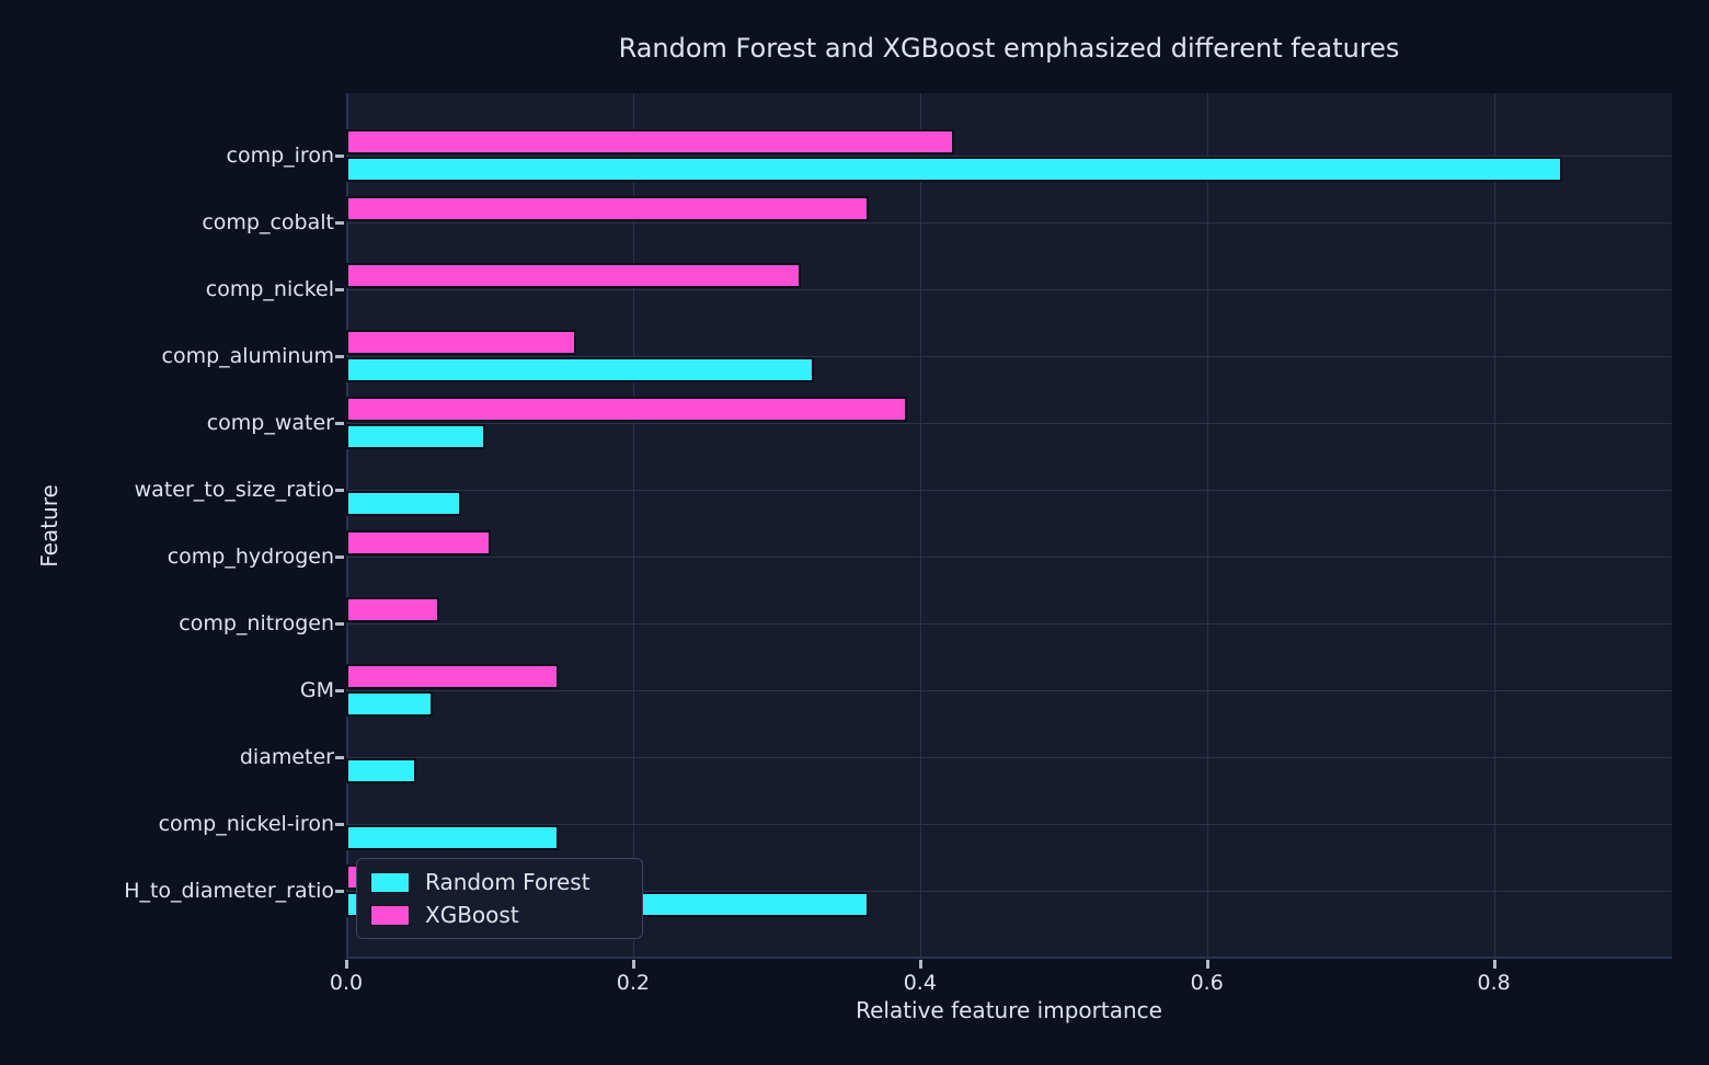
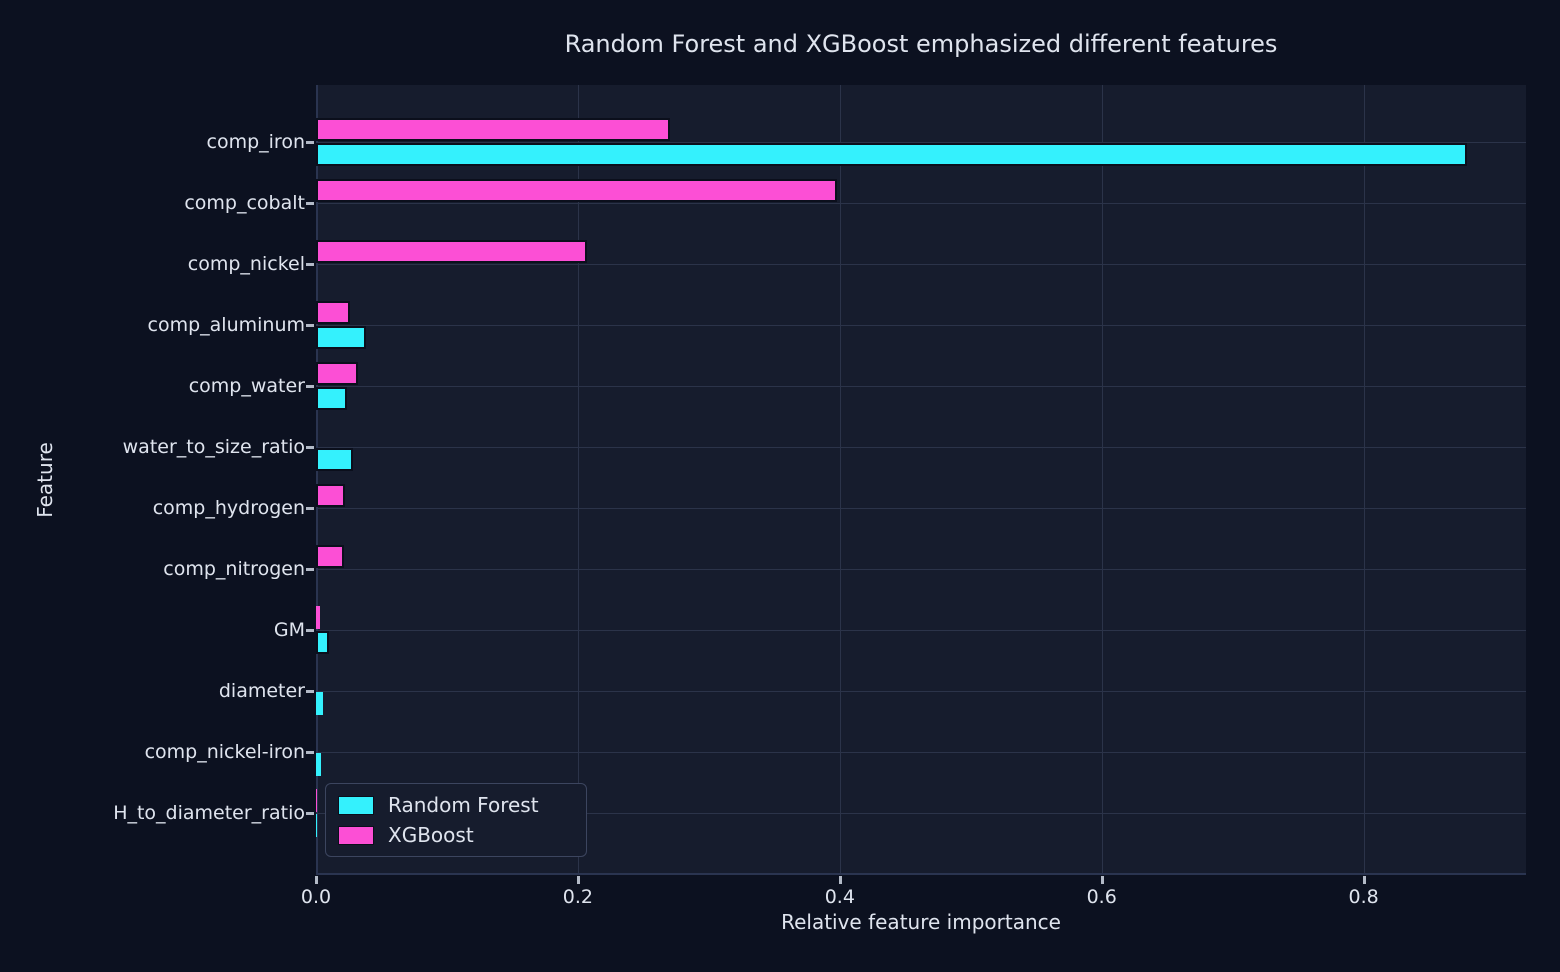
Random Forest/comp_iron: 0.848 -> 0.879
XGBoost/comp_iron: 0.424 -> 0.270
XGBoost/comp_cobalt: 0.364 -> 0.398
XGBoost/comp_nickel: 0.317 -> 0.207
Random Forest/comp_aluminum: 0.326 -> 0.038
XGBoost/comp_aluminum: 0.160 -> 0.026
Random Forest/comp_water: 0.097 -> 0.024
XGBoost/comp_water: 0.391 -> 0.032
Random Forest/water_to_size_ratio: 0.080 -> 0.028
XGBoost/comp_hydrogen: 0.101 -> 0.022
XGBoost/comp_nitrogen: 0.065 -> 0.021
Random Forest/GM: 0.060 -> 0.010
XGBoost/GM: 0.148 -> 0.003
Random Forest/diameter: 0.049 -> 0.005
Random Forest/comp_nickel-iron: 0.148 -> 0.004
Random Forest/H_to_diameter_ratio: 0.364 -> 0.001
XGBoost/H_to_diameter_ratio: 0.050 -> 0.001
